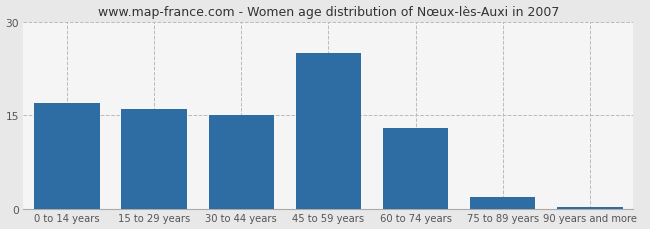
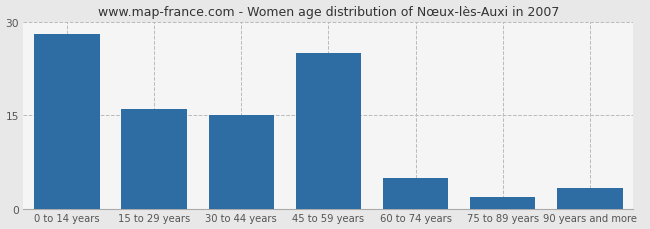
0 to 14 years: 17.0 -> 28.0
60 to 74 years: 13.0 -> 5.0
90 years and more: 0.3 -> 3.4
